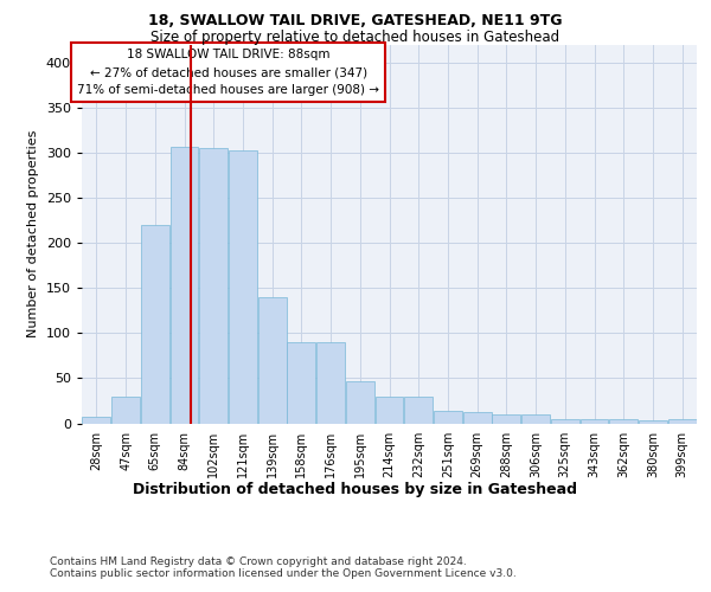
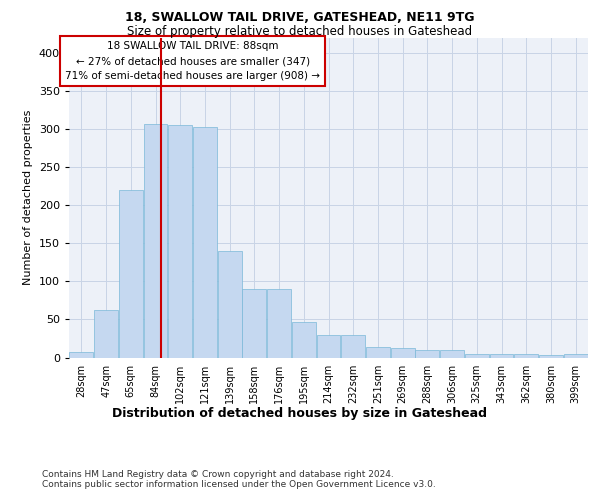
47sqm: 30 -> 63
